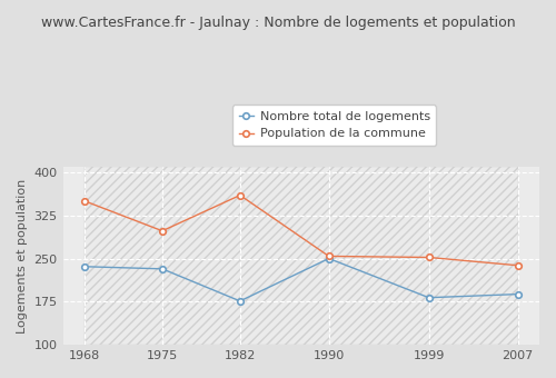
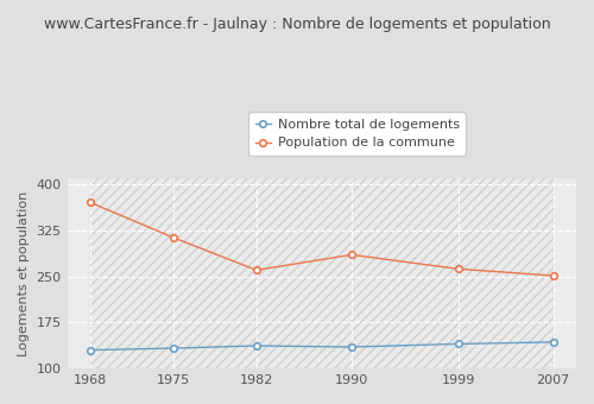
Nombre total de logements/1968: 236 -> 130
Population de la commune/1968: 350 -> 370
Nombre total de logements/1975: 232 -> 133
Population de la commune/1975: 298 -> 313
Nombre total de logements/1982: 176 -> 137
Population de la commune/1982: 360 -> 260
Nombre total de logements/1990: 250 -> 135
Population de la commune/1990: 254 -> 285
Nombre total de logements/1999: 182 -> 140
Population de la commune/1999: 252 -> 262
Nombre total de logements/2007: 188 -> 143
Population de la commune/2007: 238 -> 251
